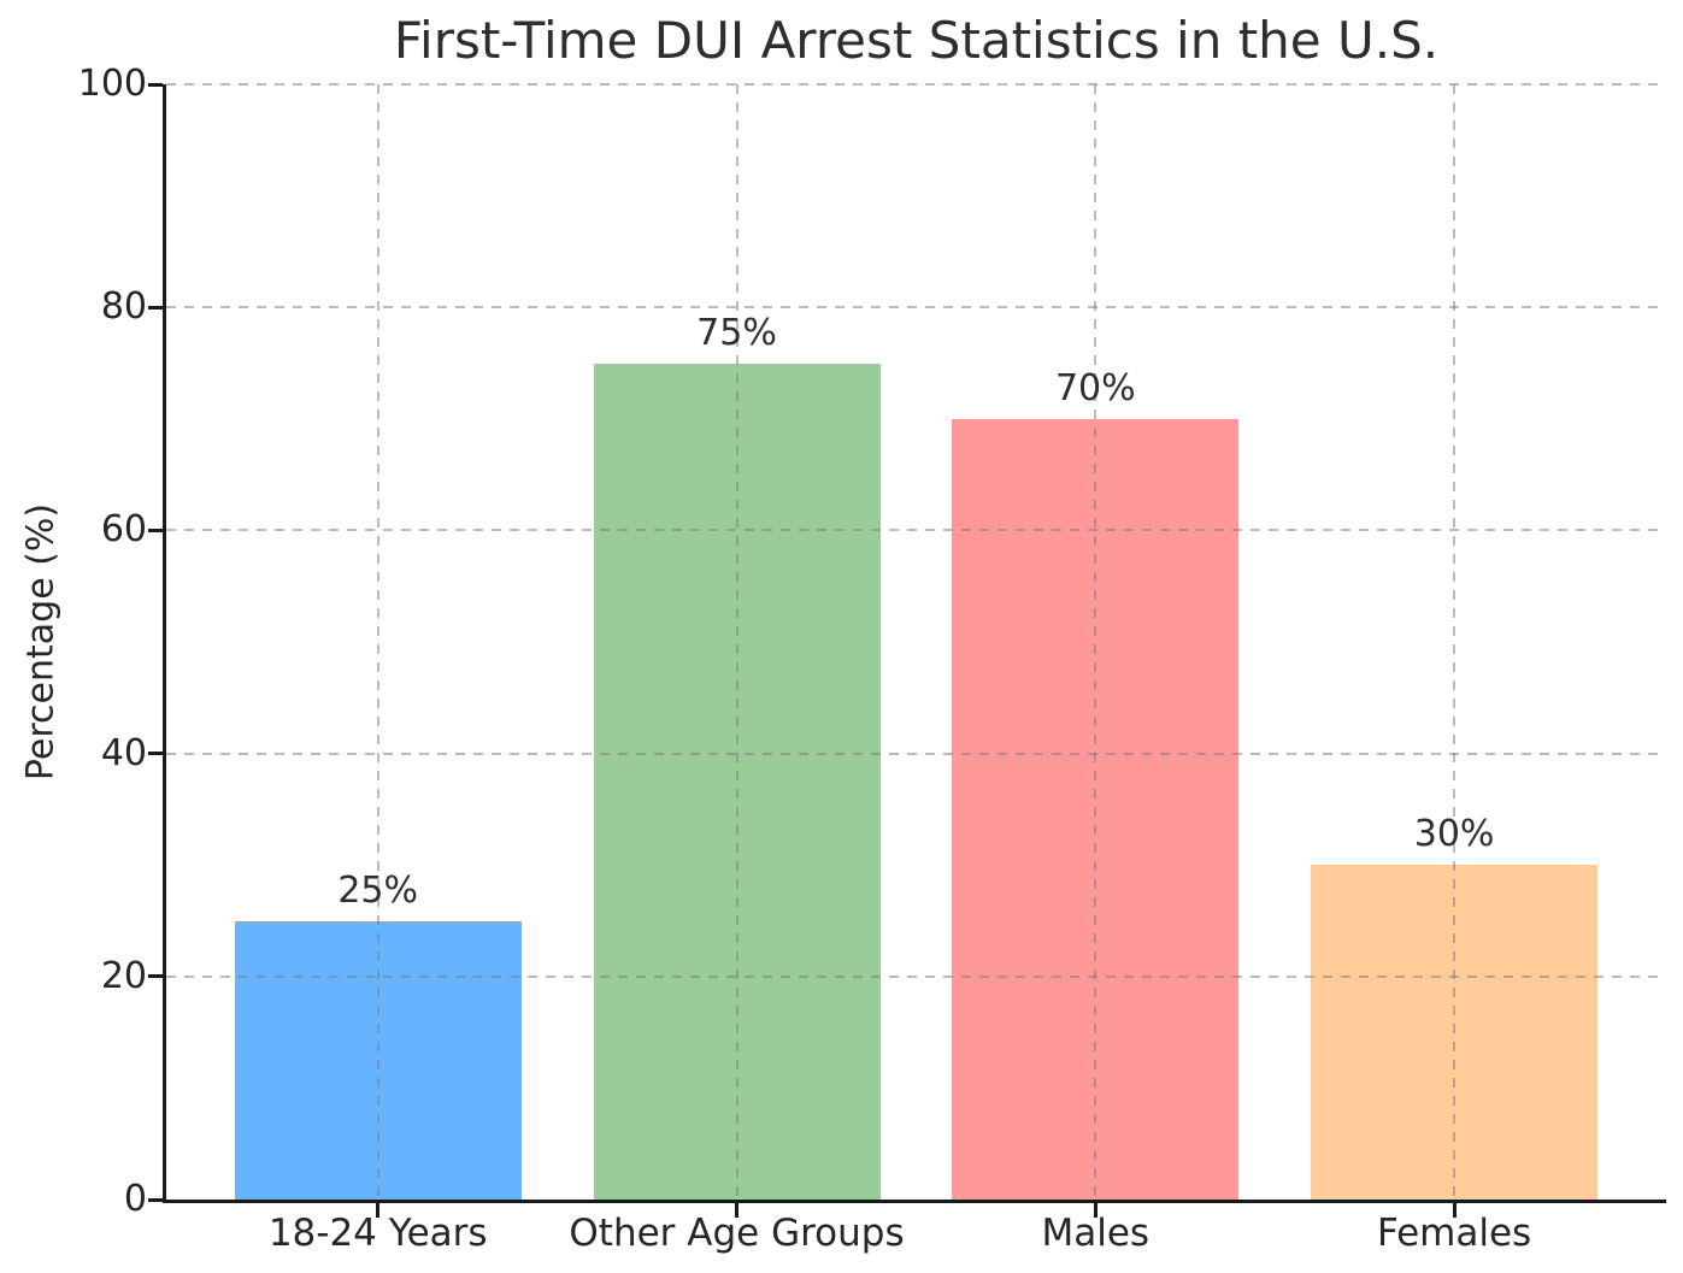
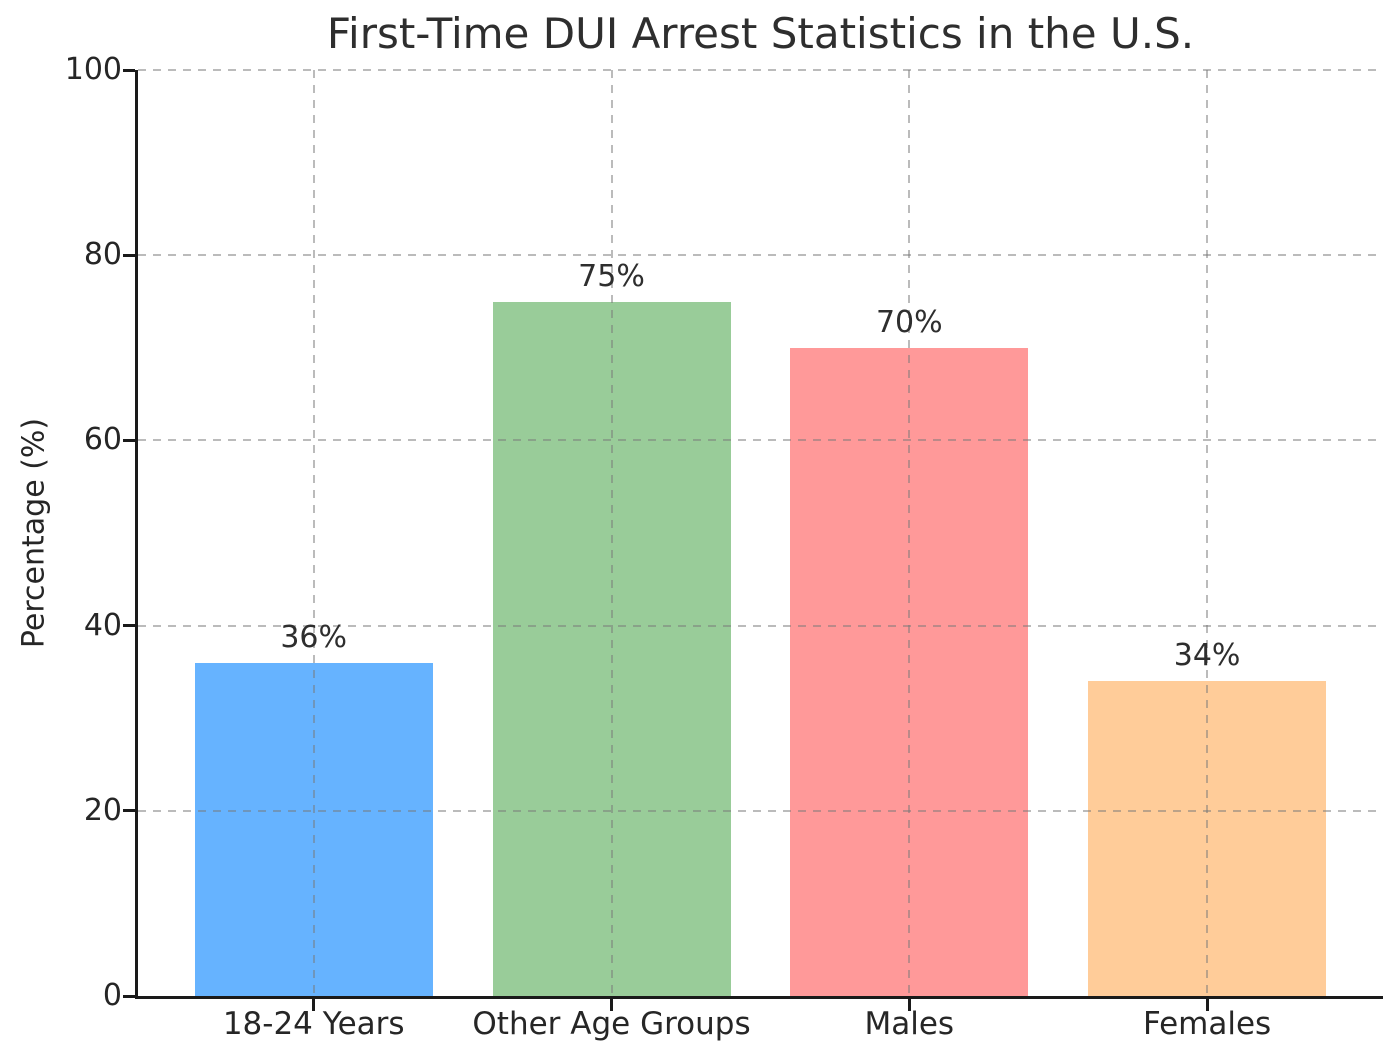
18-24 Years: 25% -> 36%
Females: 30% -> 34%
